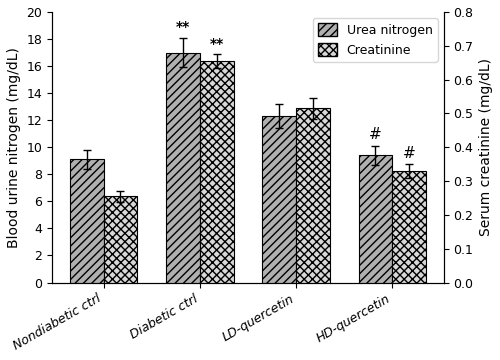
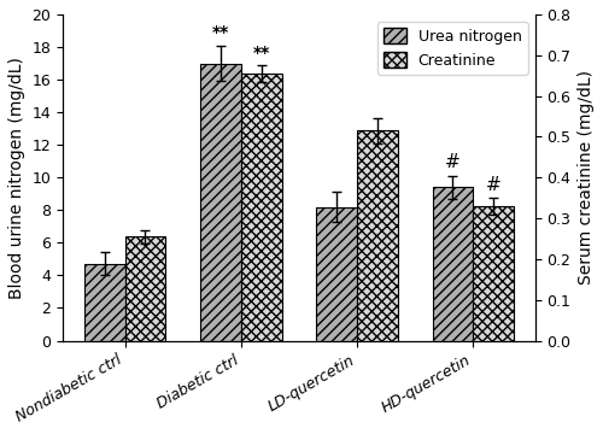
Urea nitrogen/Nondiabetic ctrl: 9.1 -> 4.7
Urea nitrogen/LD-quercetin: 12.3 -> 8.2
